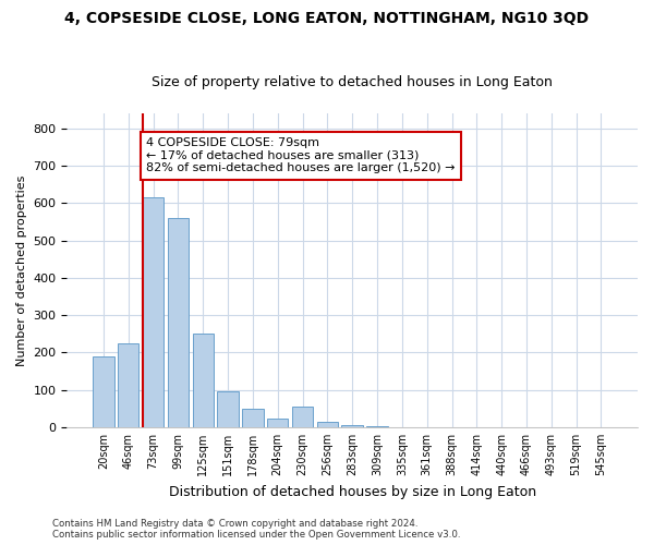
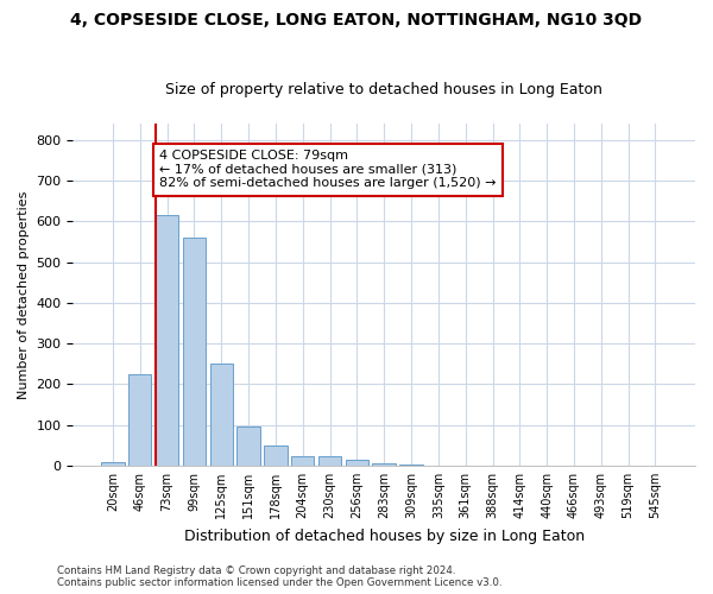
20sqm: 190 -> 10
230sqm: 55 -> 22
